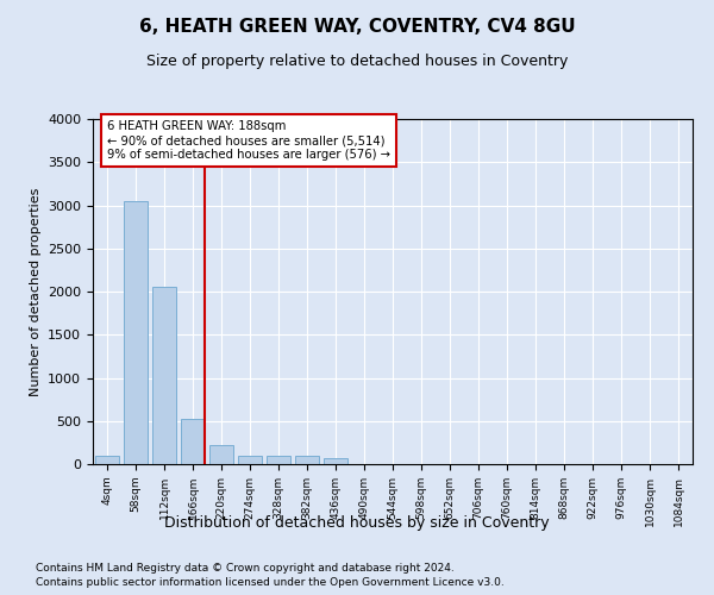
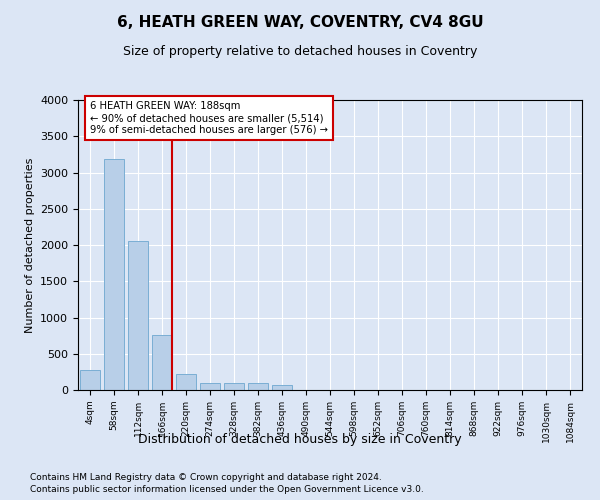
4sqm: 100 -> 280
58sqm: 3050 -> 3180
166sqm: 530 -> 760
